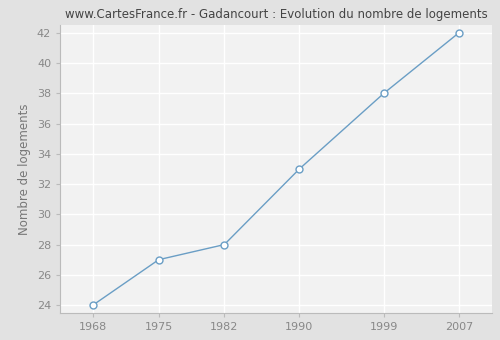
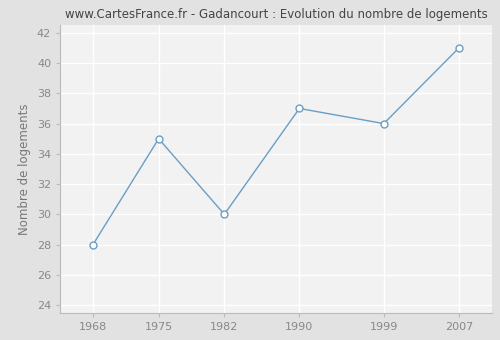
1968: 24 -> 28
1975: 27 -> 35
1982: 28 -> 30
1990: 33 -> 37
1999: 38 -> 36
2007: 42 -> 41
